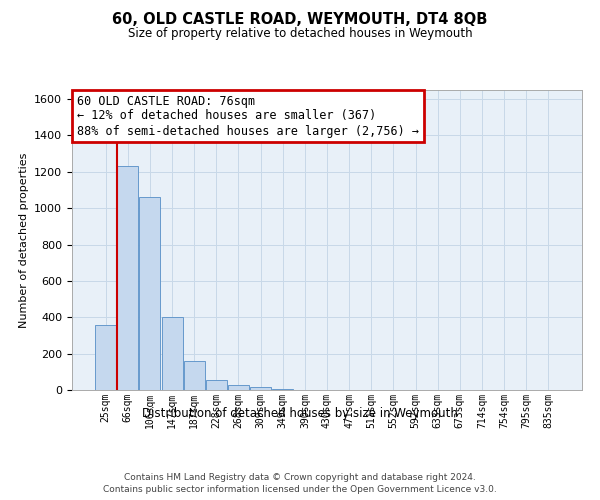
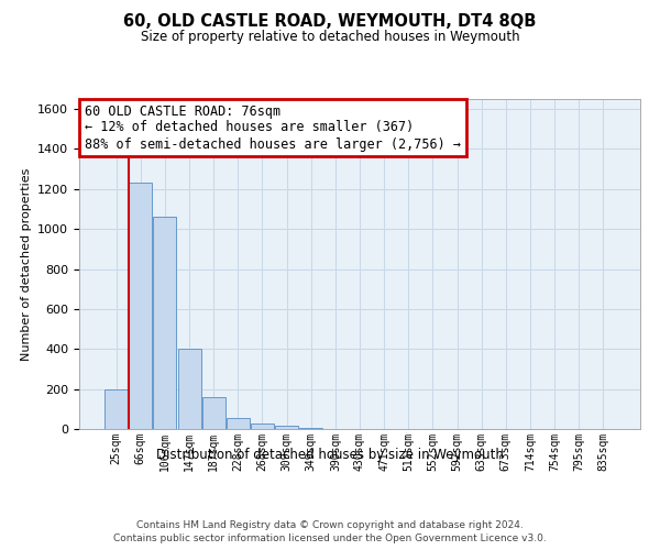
25sqm: 360 -> 200
